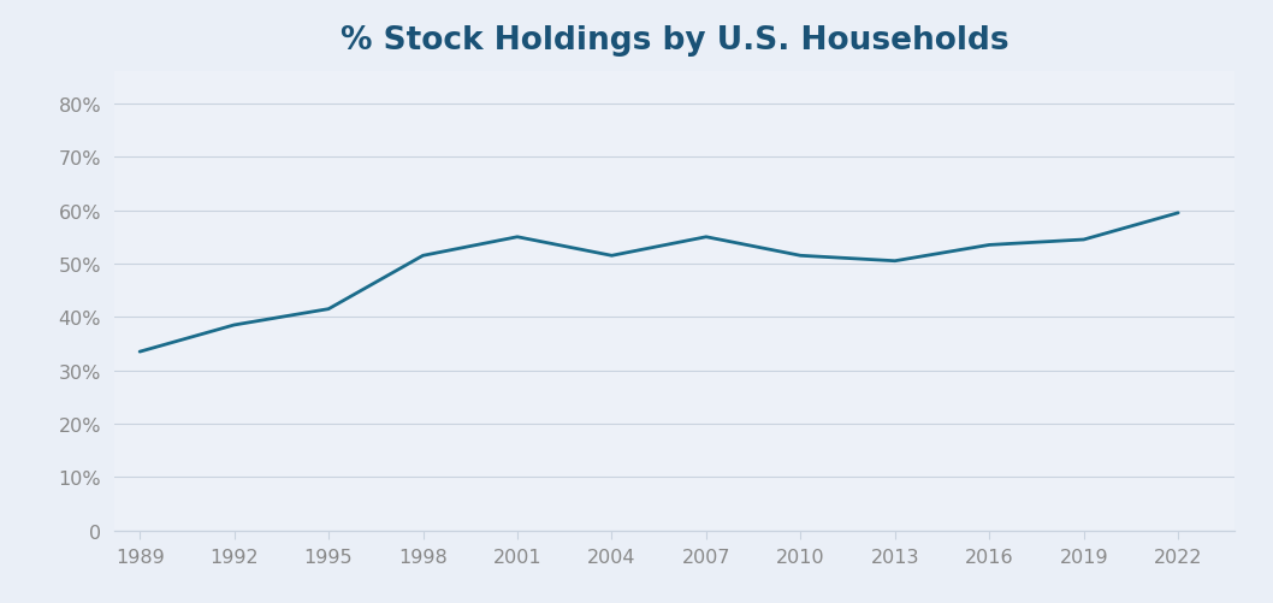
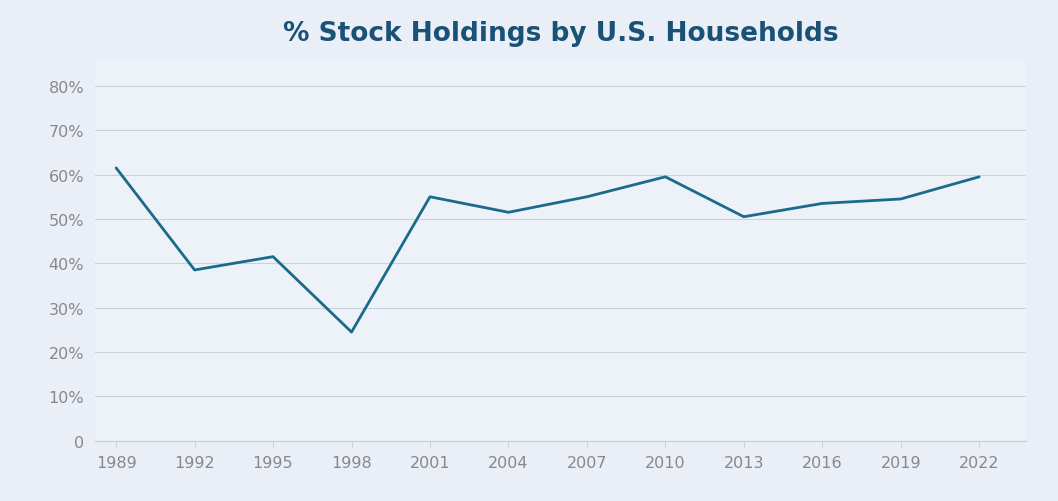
1989: 33.5% -> 61.5%
1998: 51.5% -> 24.5%
2010: 51.5% -> 59.5%
